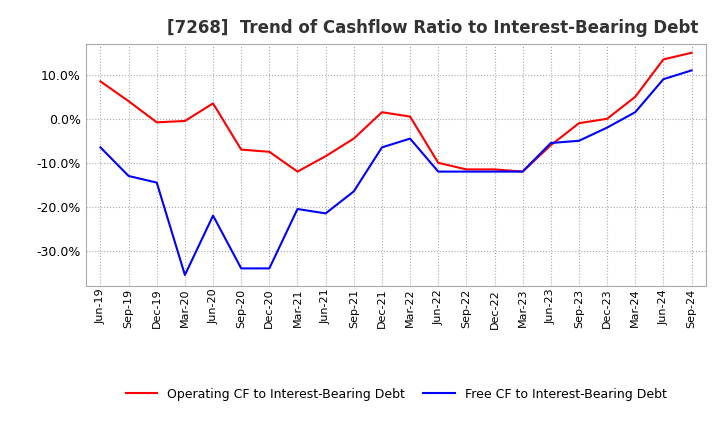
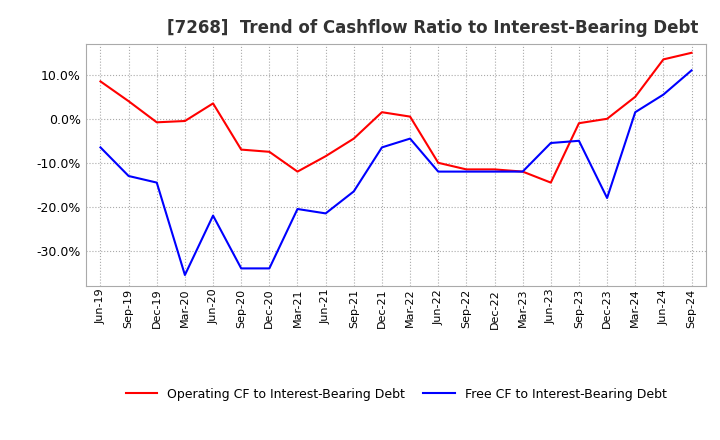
Operating CF to Interest-Bearing Debt/Jun-23: -6.0% -> -14.5%
Free CF to Interest-Bearing Debt/Dec-23: -2.0% -> -18.0%
Free CF to Interest-Bearing Debt/Jun-24: 9.0% -> 5.5%
